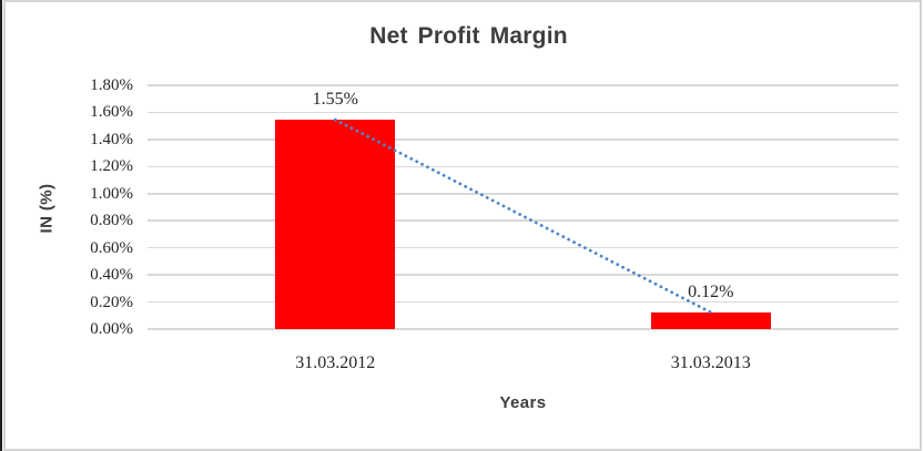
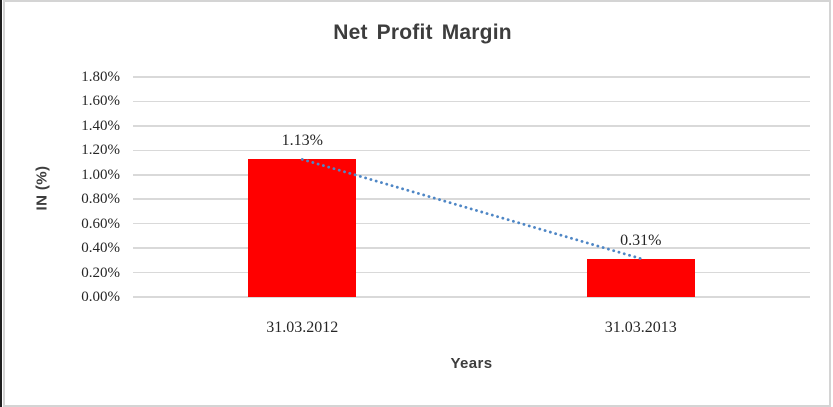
31.03.2012: 1.55% -> 1.13%
31.03.2013: 0.12% -> 0.31%
